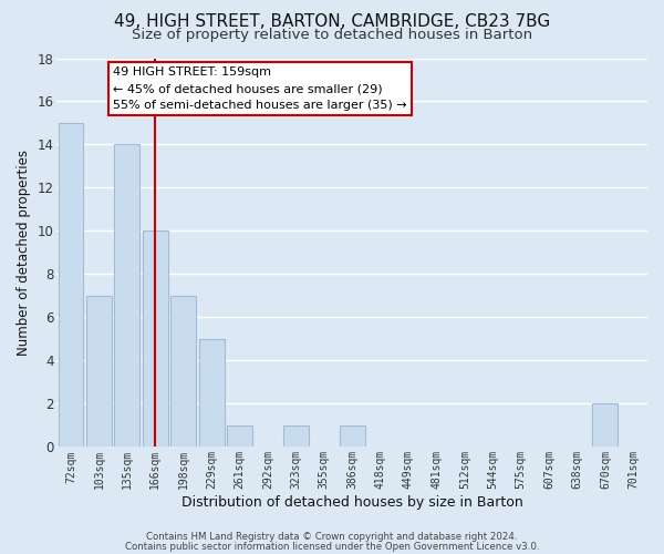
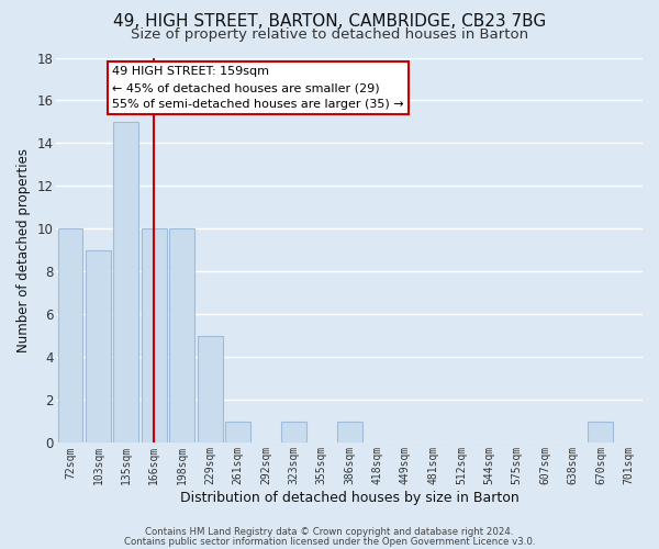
72sqm: 15 -> 10
103sqm: 7 -> 9
135sqm: 14 -> 15
198sqm: 7 -> 10
670sqm: 2 -> 1
